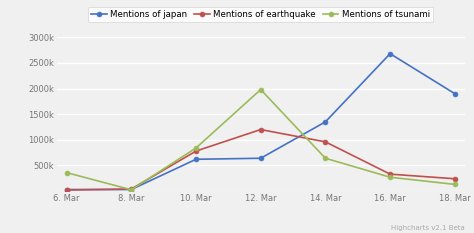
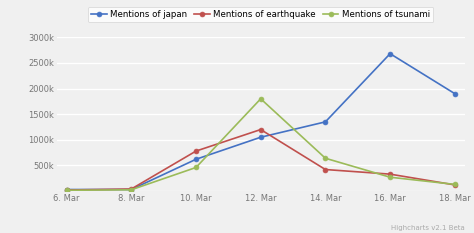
Mentions of tsunami/6. Mar: 360k -> 20k
Mentions of tsunami/10. Mar: 840k -> 460k
Mentions of japan/12. Mar: 640k -> 1050k
Mentions of tsunami/12. Mar: 1980k -> 1800k
Mentions of earthquake/14. Mar: 960k -> 420k
Mentions of earthquake/18. Mar: 240k -> 120k
